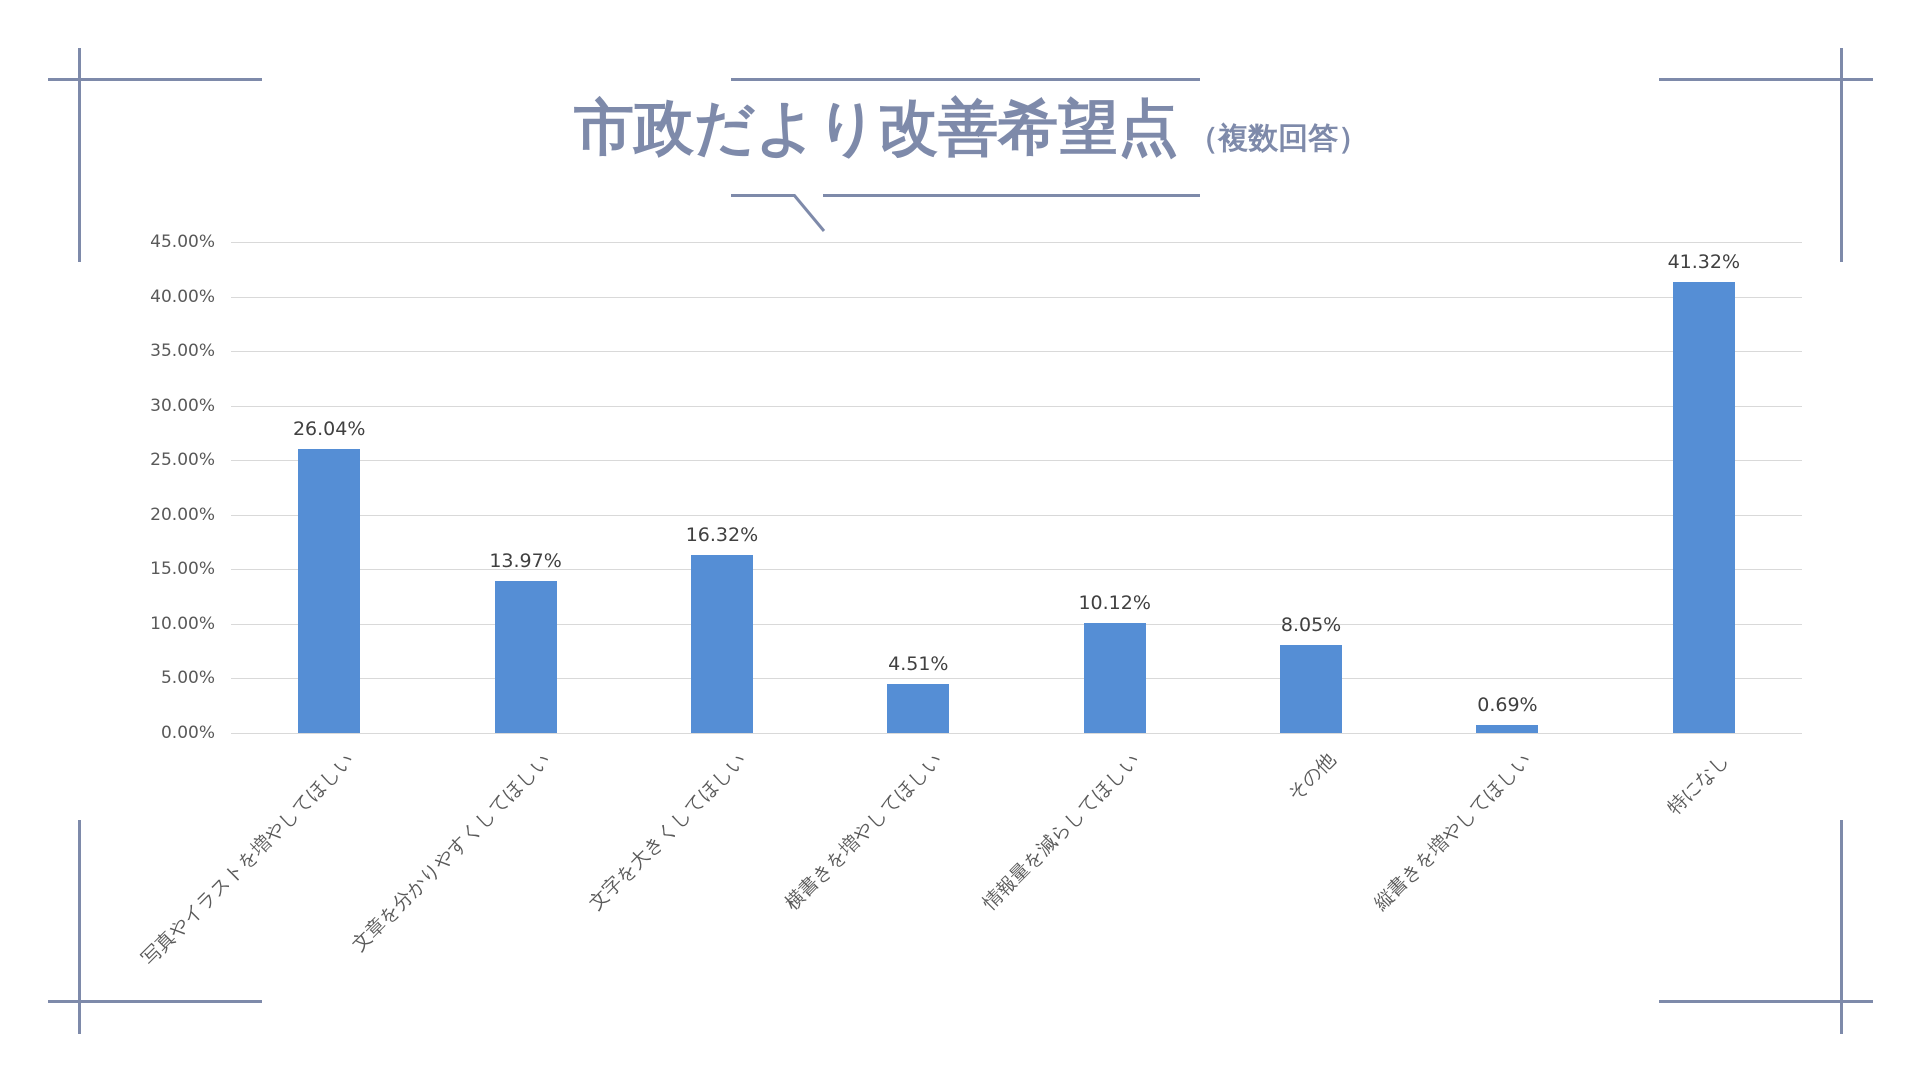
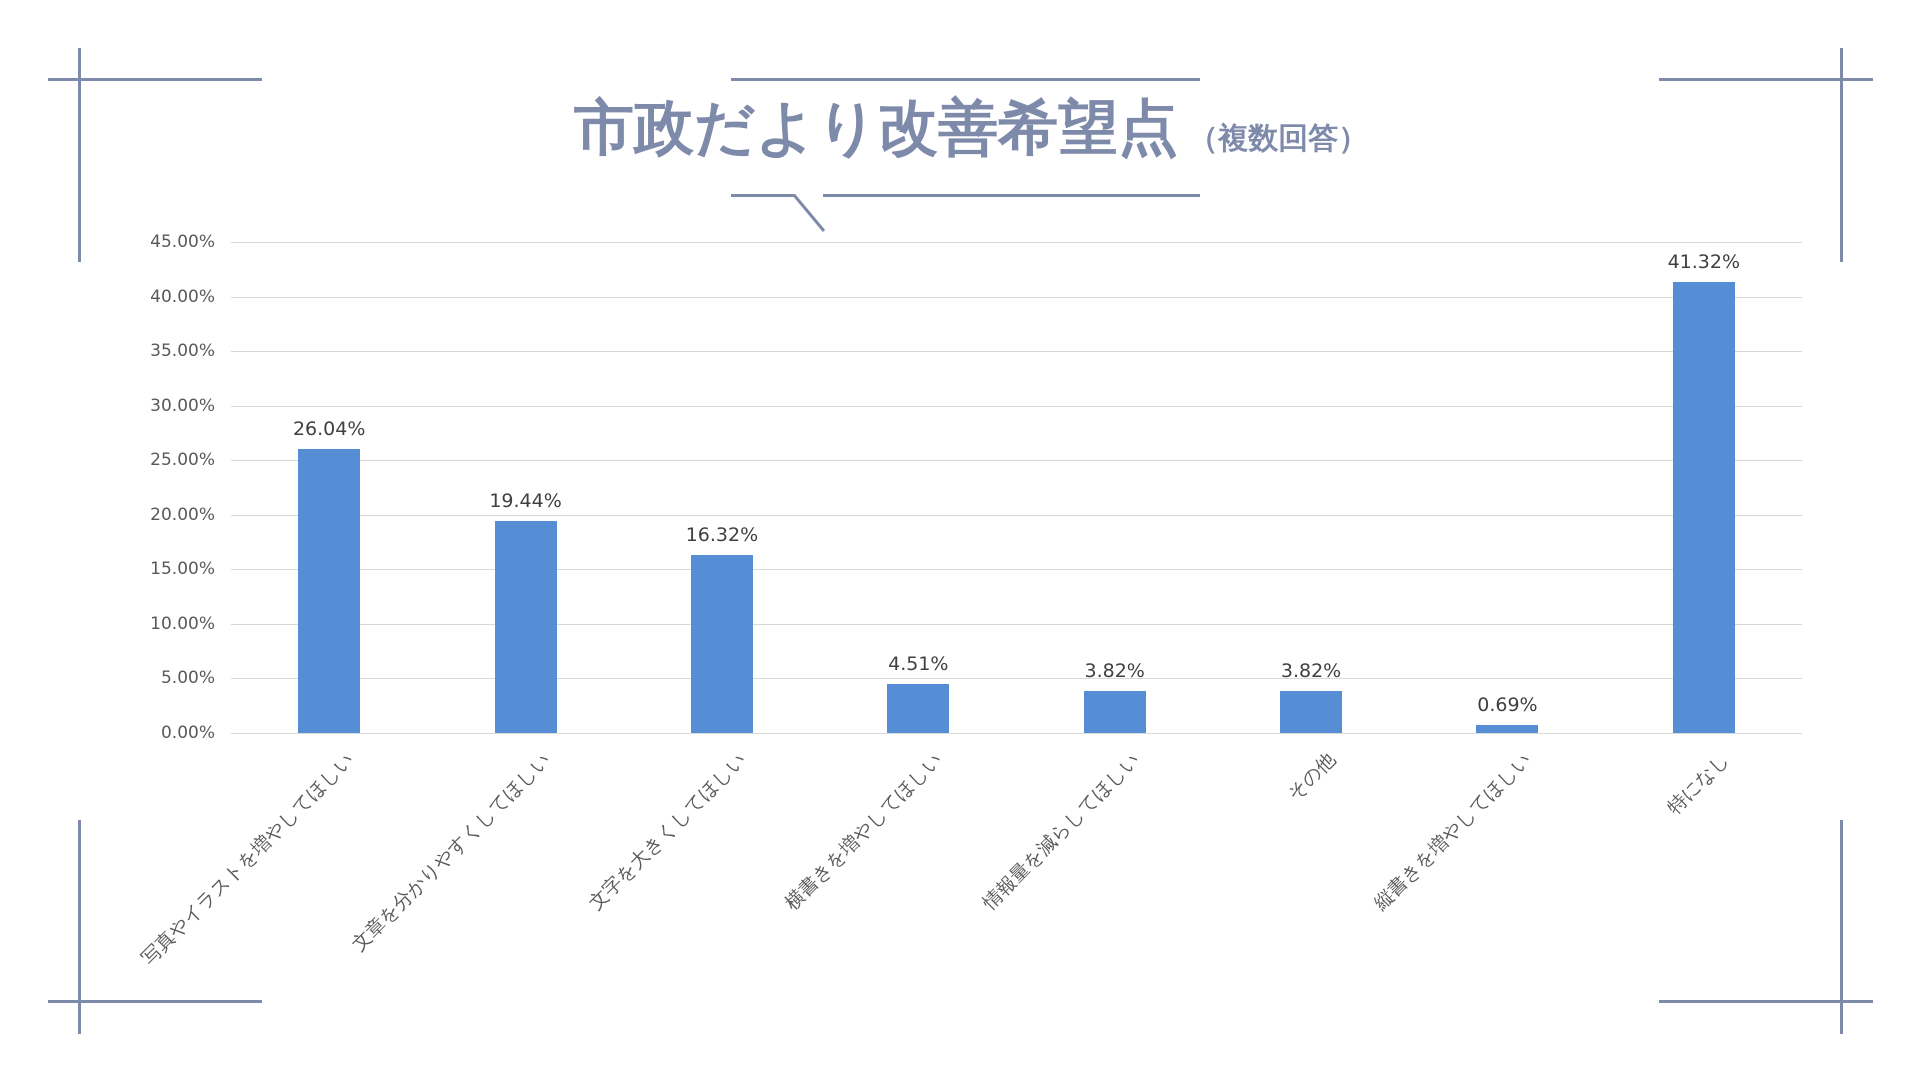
文章を分かりやすくしてほしい: 13.97% -> 19.44%
情報量を減らしてほしい: 10.12% -> 3.82%
その他: 8.05% -> 3.82%
